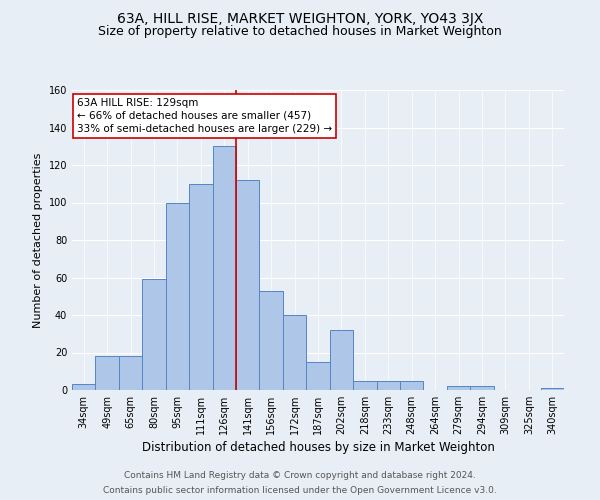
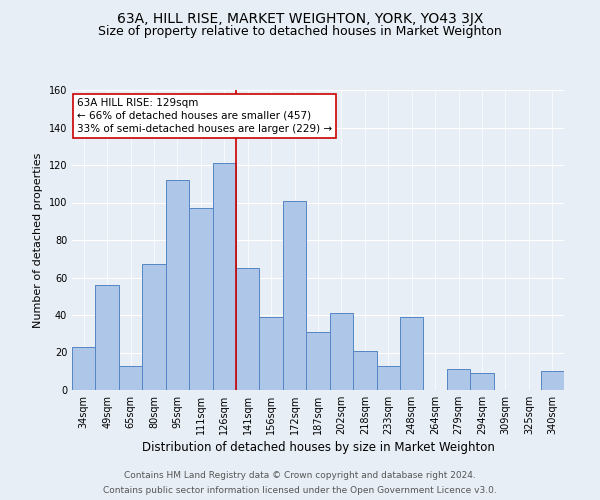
34sqm: 3 -> 23
49sqm: 18 -> 56
65sqm: 18 -> 13
80sqm: 59 -> 67
95sqm: 100 -> 112
111sqm: 110 -> 97
126sqm: 130 -> 121
141sqm: 112 -> 65
156sqm: 53 -> 39
172sqm: 40 -> 101
187sqm: 15 -> 31
202sqm: 32 -> 41
218sqm: 5 -> 21
233sqm: 5 -> 13
248sqm: 5 -> 39
279sqm: 2 -> 11
294sqm: 2 -> 9
340sqm: 1 -> 10
